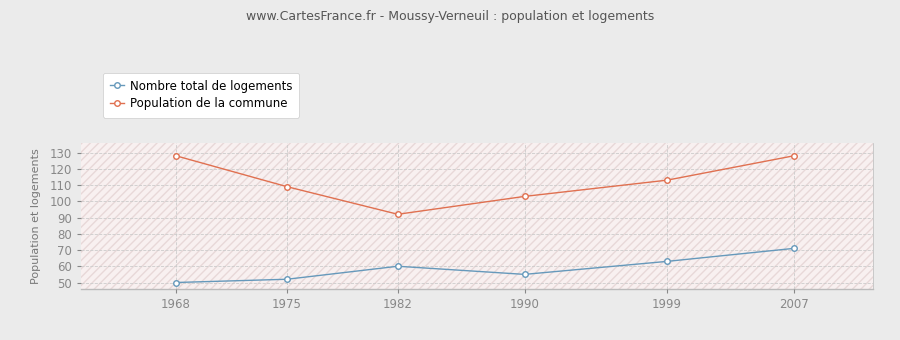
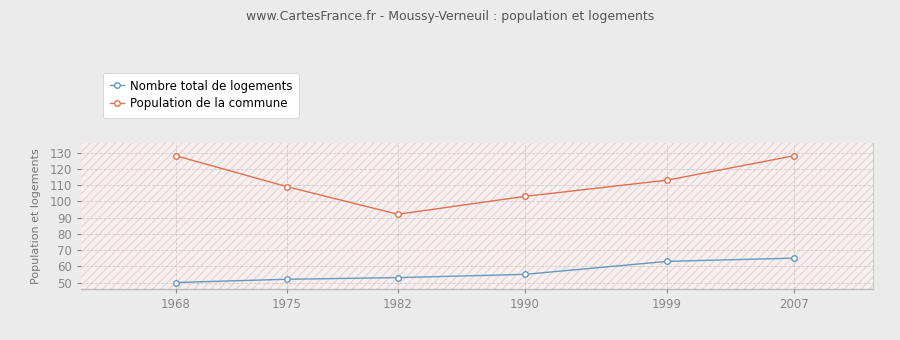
Nombre total de logements/1982: 60 -> 53
Nombre total de logements/2007: 71 -> 65
